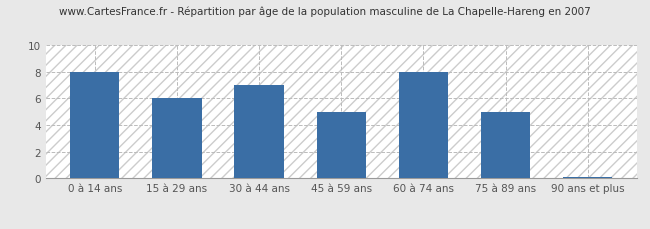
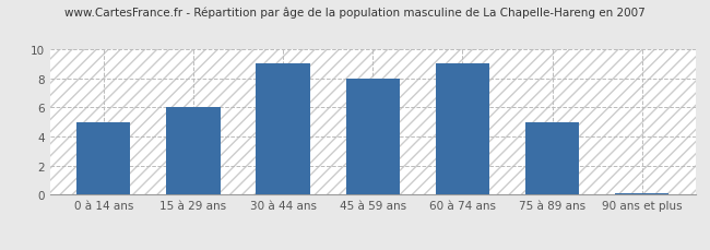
0 à 14 ans: 8.0 -> 5.0
30 à 44 ans: 7.0 -> 9.0
45 à 59 ans: 5.0 -> 8.0
60 à 74 ans: 8.0 -> 9.0
